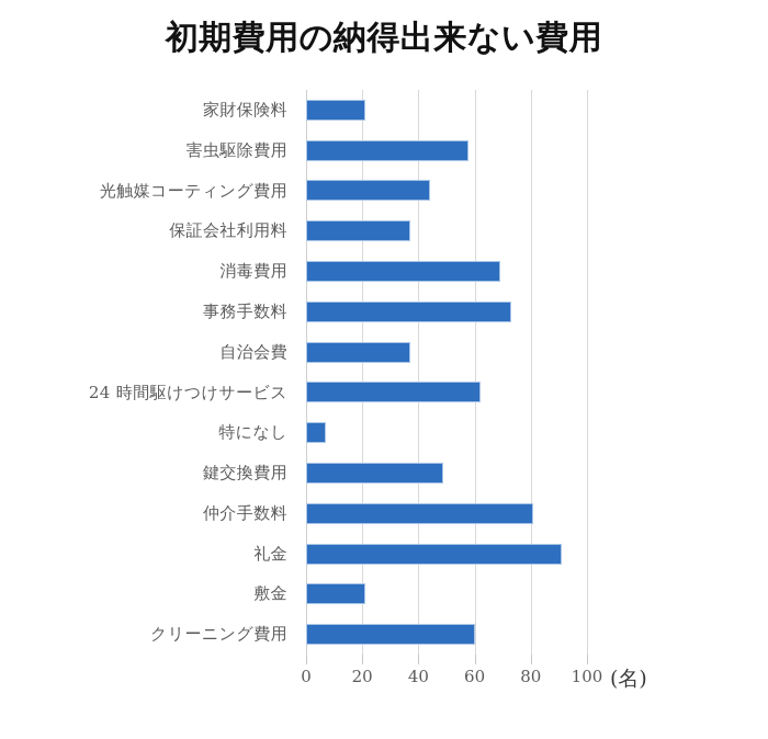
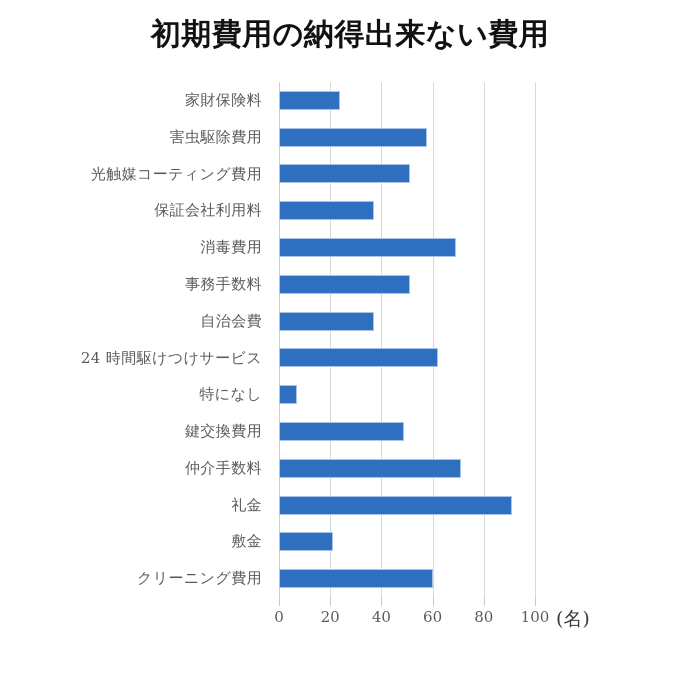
家財保険料: 21 -> 24
光触媒コーティング費用: 44 -> 51
事務手数料: 73 -> 51
仲介手数料: 81 -> 71
